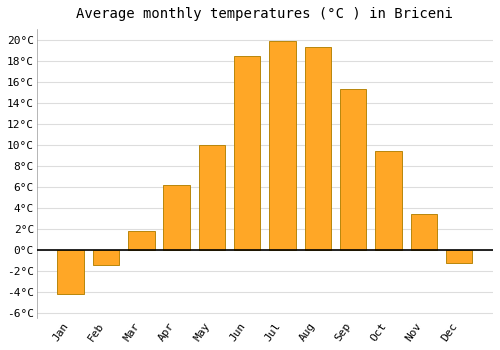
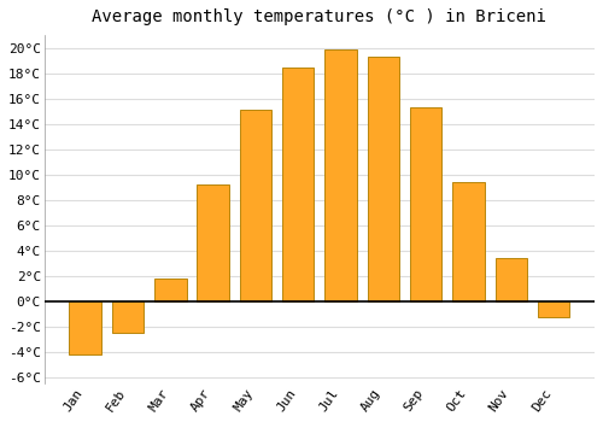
Feb: -1.5°C -> -2.5°C
Apr: 6.2°C -> 9.2°C
May: 10.0°C -> 15.1°C
